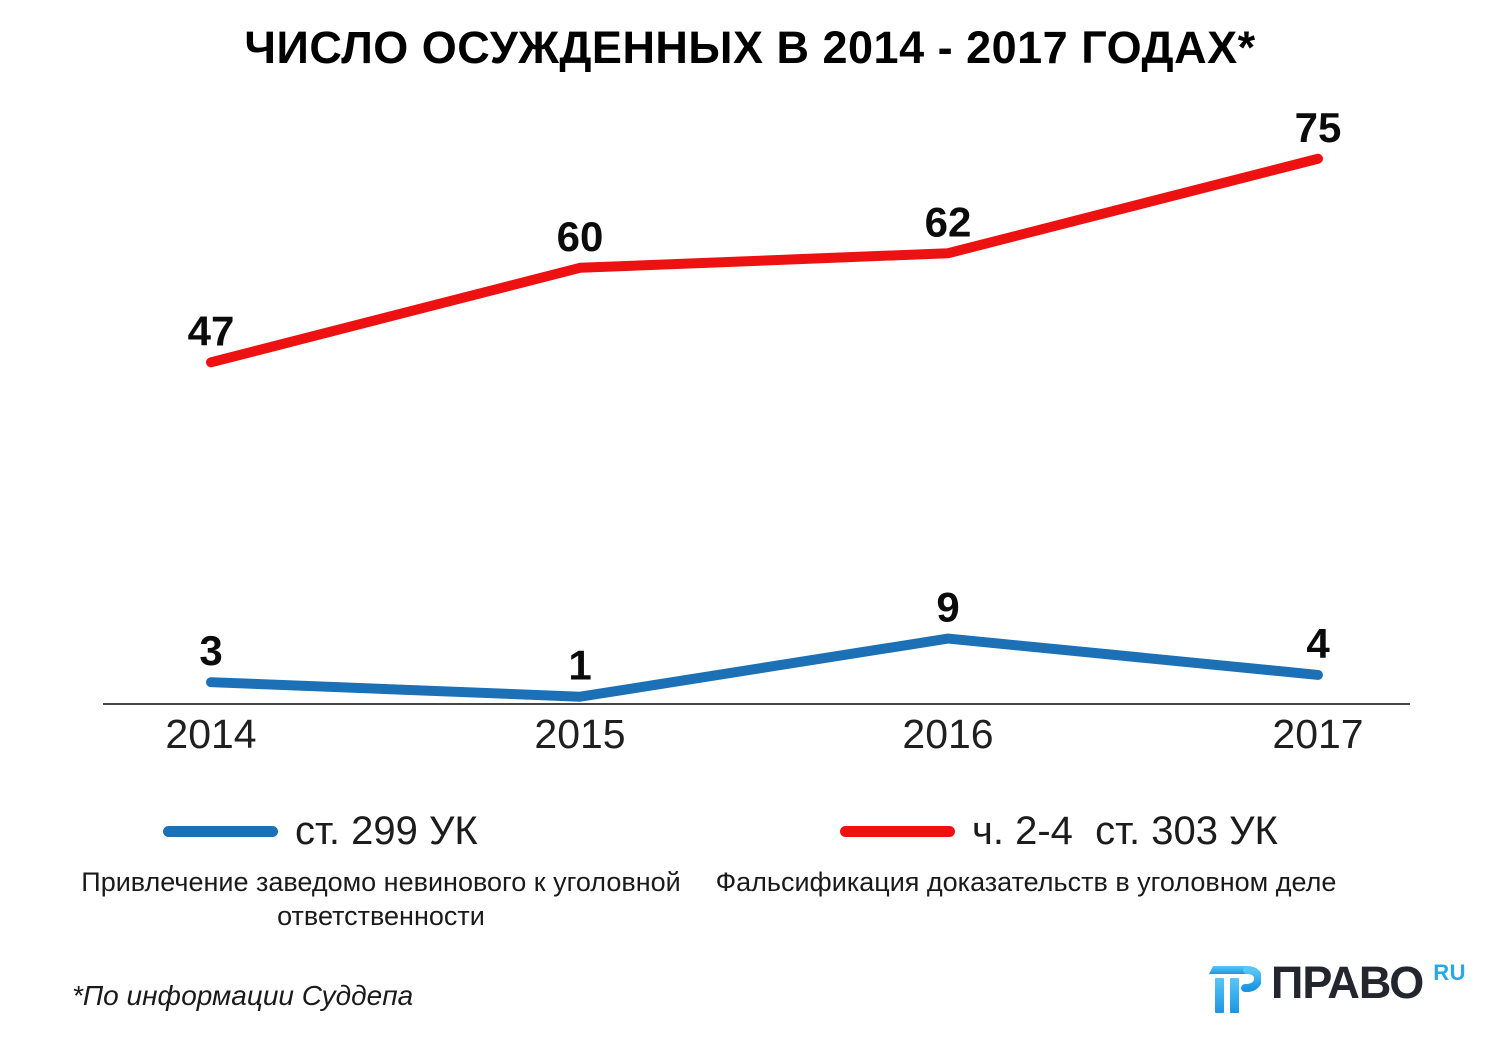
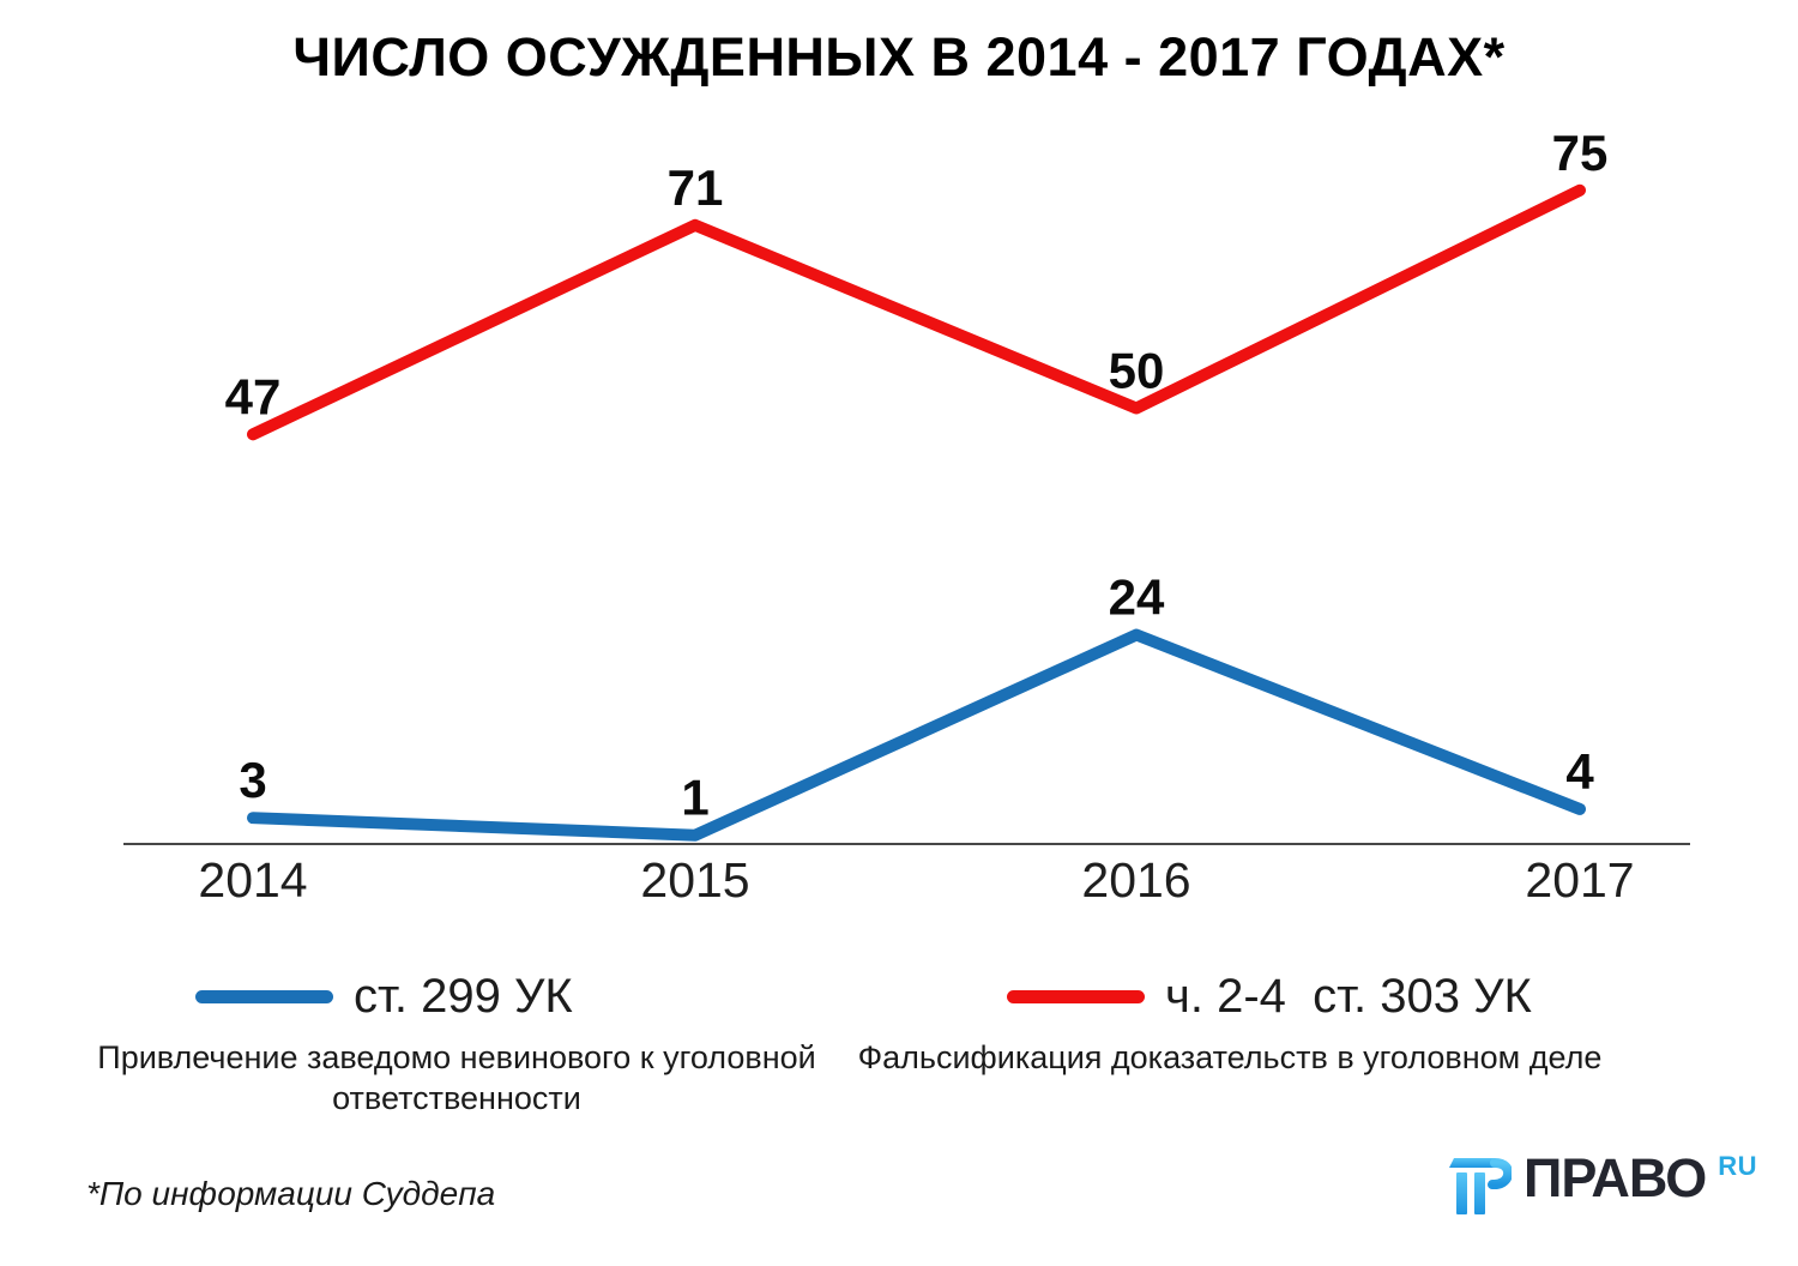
ч. 2-4 ст. 303 УК/2015: 60 -> 71
ст. 299 УК/2016: 9 -> 24
ч. 2-4 ст. 303 УК/2016: 62 -> 50
